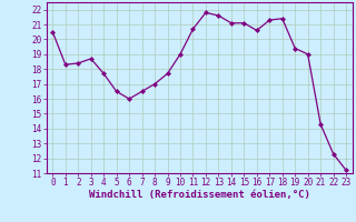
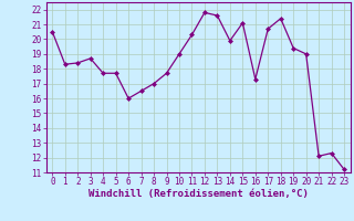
5: 16.5 -> 17.7
11: 20.7 -> 20.3
14: 21.1 -> 19.9
16: 20.6 -> 17.3
17: 21.3 -> 20.7
21: 14.3 -> 12.1
